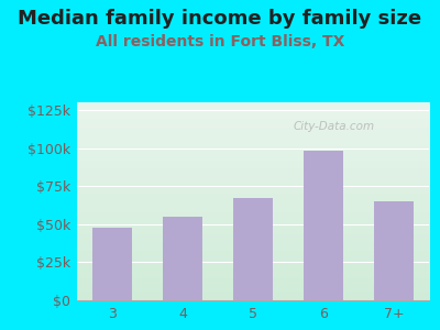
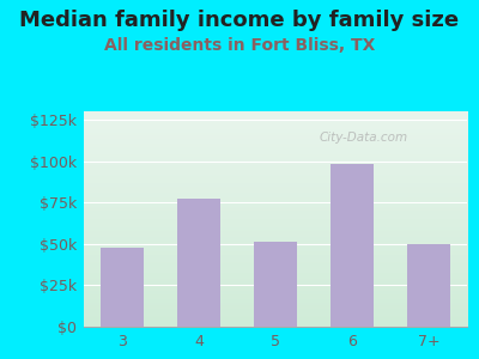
4: $55k -> $77k
5: $67k -> $51k
7+: $65k -> $50k
